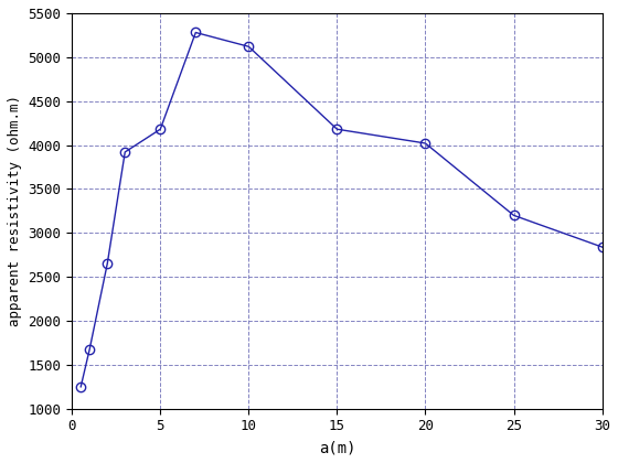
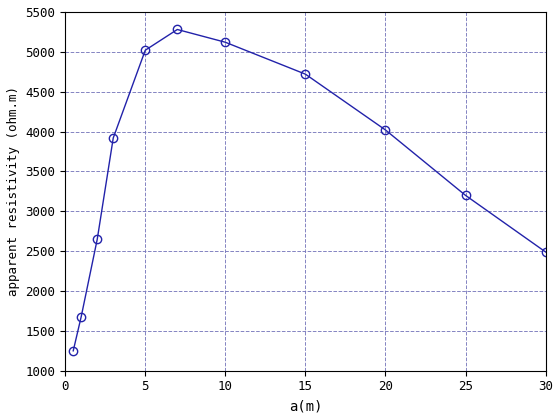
5: 4180 -> 5020
15: 4180 -> 4720
30: 2840 -> 2490
